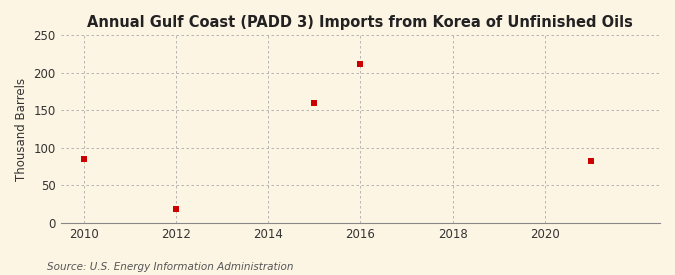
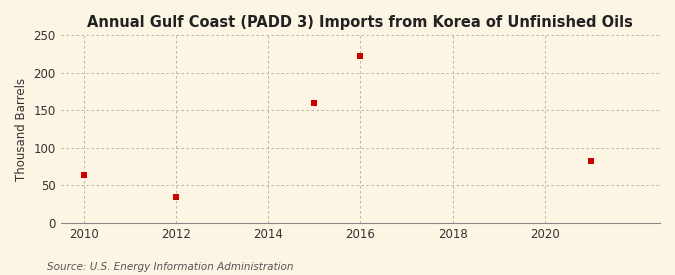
2010: 85 -> 64
2012: 18 -> 34
2016: 212 -> 222
